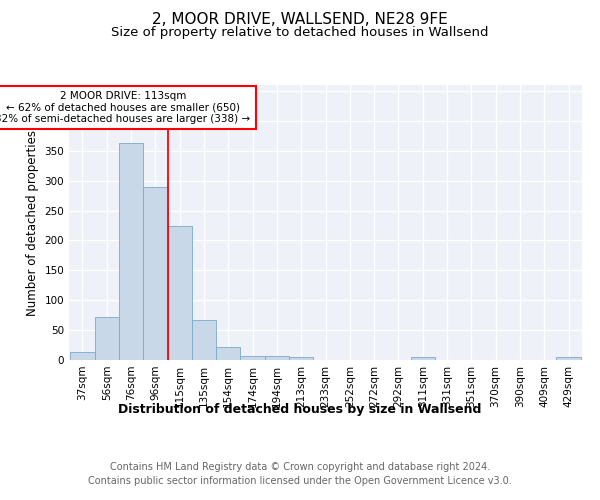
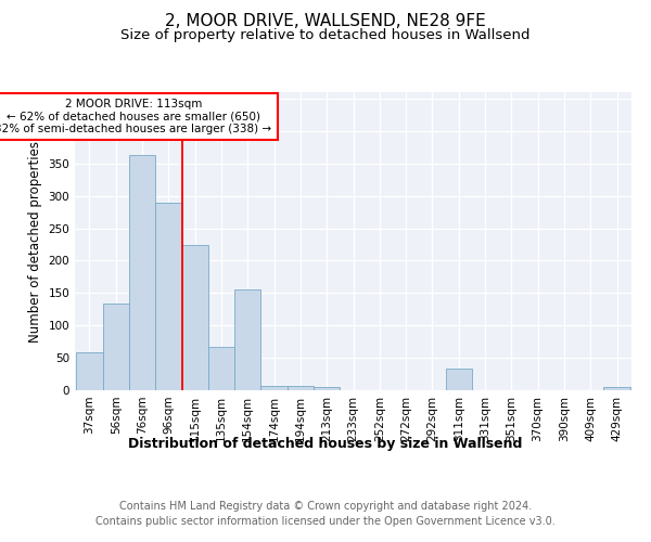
37sqm: 13 -> 58
56sqm: 72 -> 134
154sqm: 22 -> 156
311sqm: 5 -> 34
